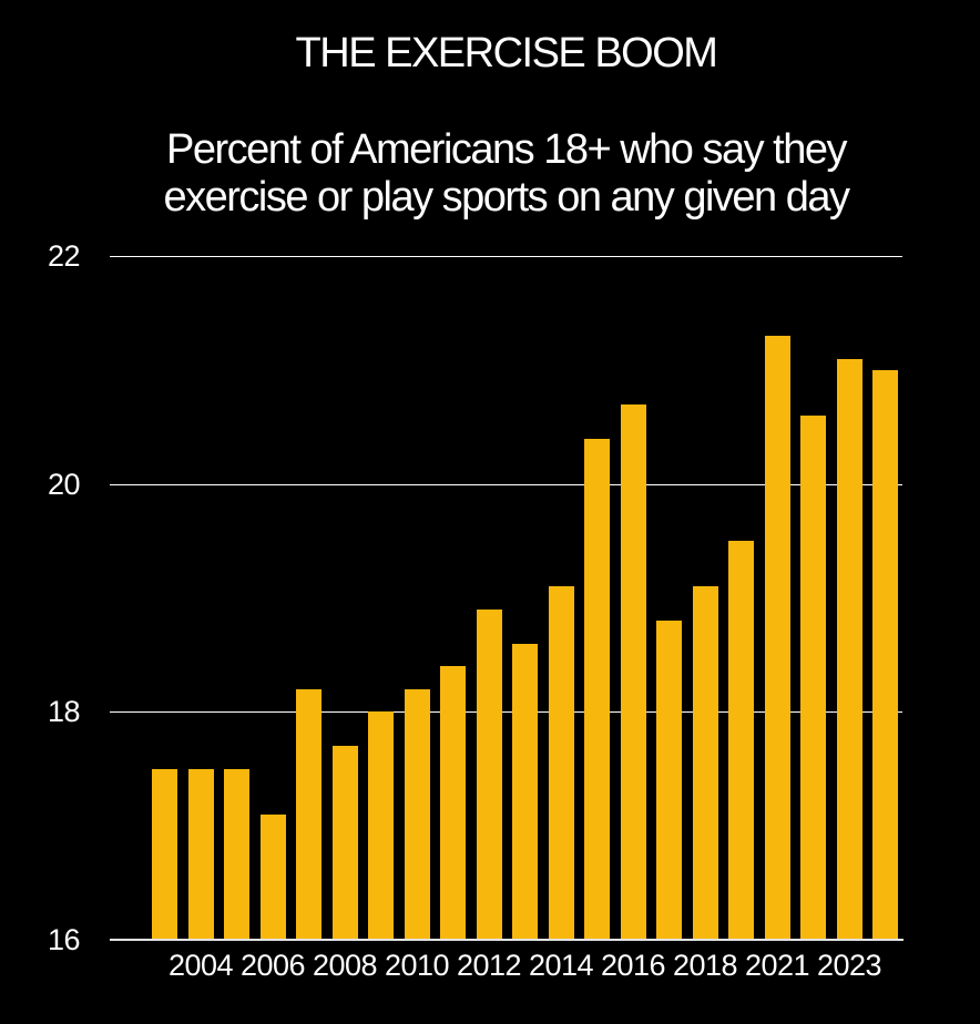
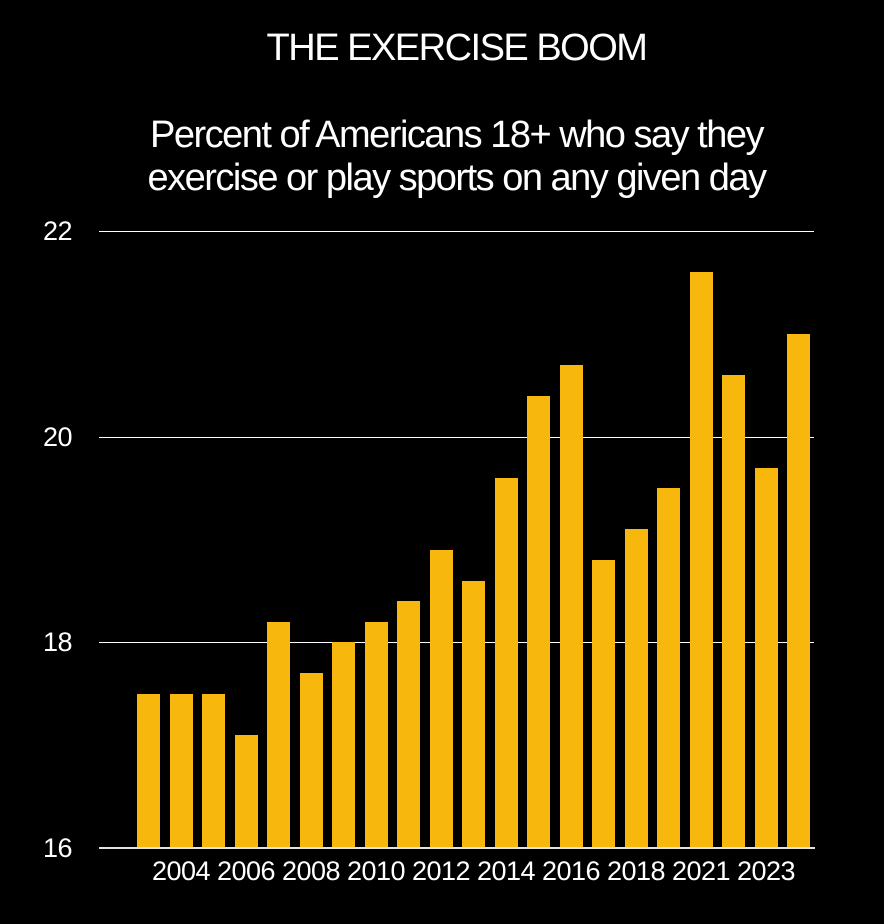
2014: 19.1 -> 19.6
2021: 21.3 -> 21.6
2023: 21.1 -> 19.7
